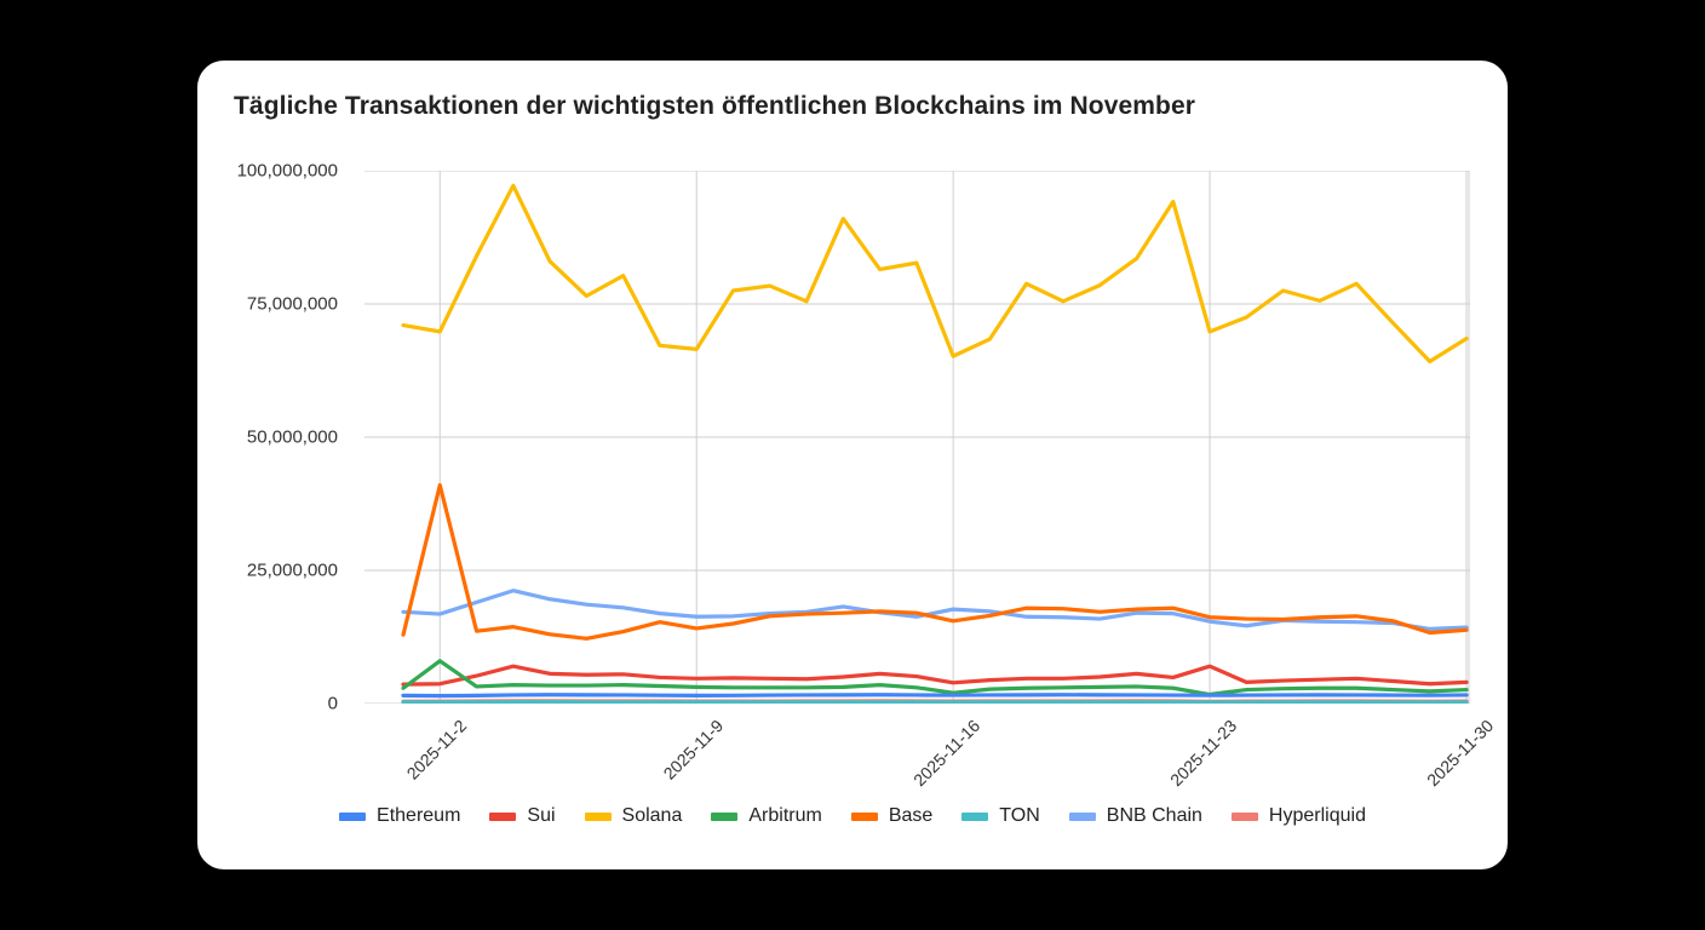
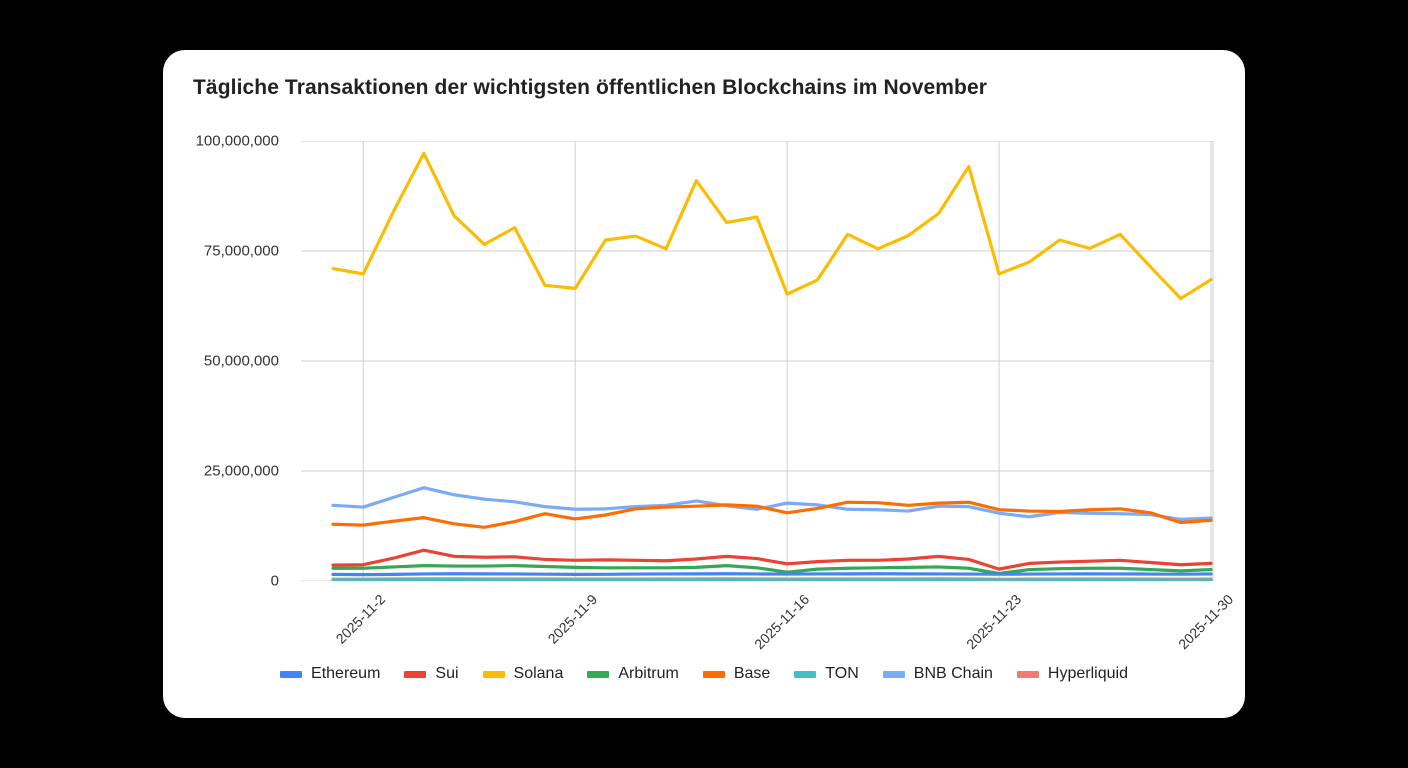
Arbitrum/2025-11-2: 8000000 -> 3000000
Base/2025-11-2: 41000000 -> 13000000
Sui/2025-11-23: 7000000 -> 3000000
